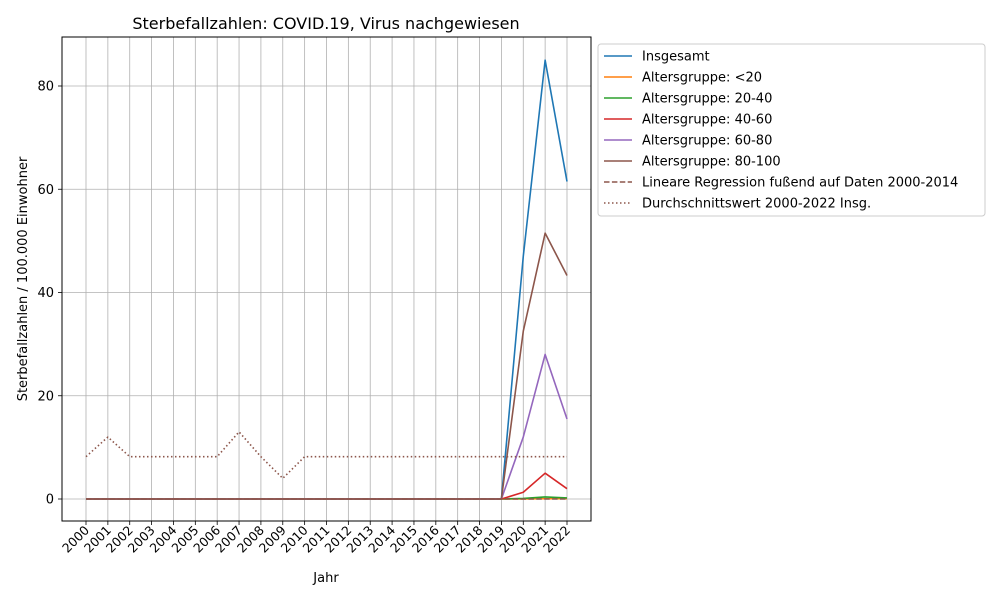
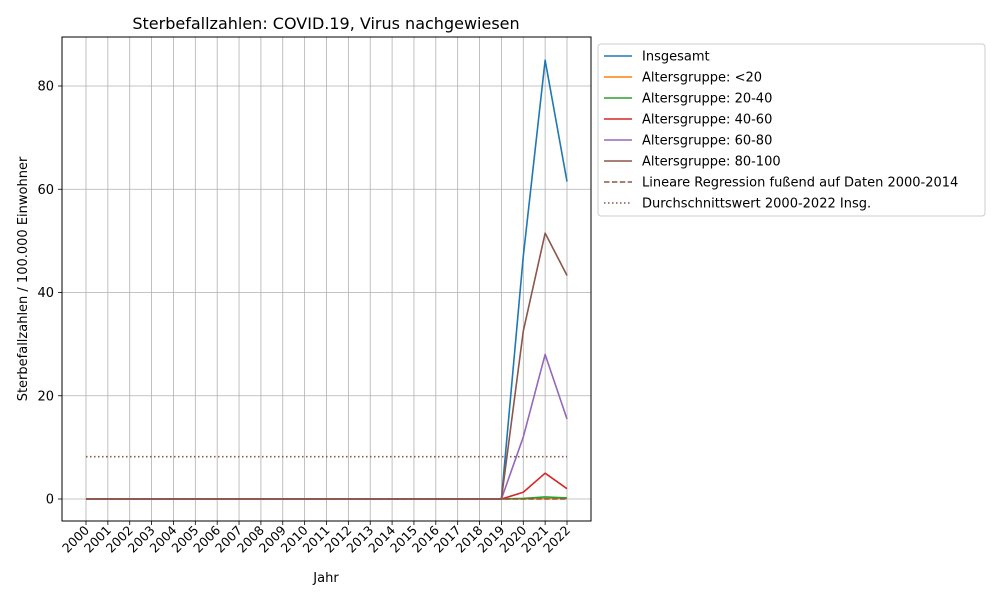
Durchschnittswert 2000-2022 Insg./2001: 12 -> 8
Durchschnittswert 2000-2022 Insg./2007: 13 -> 8
Durchschnittswert 2000-2022 Insg./2009: 4 -> 8
